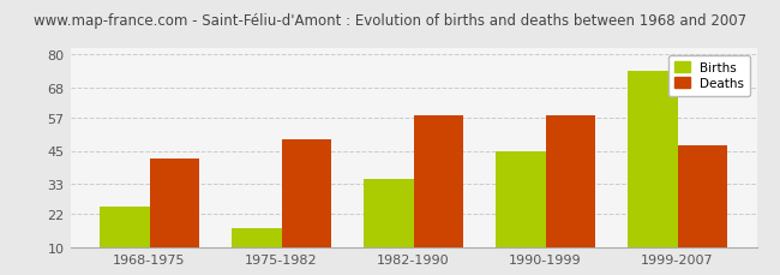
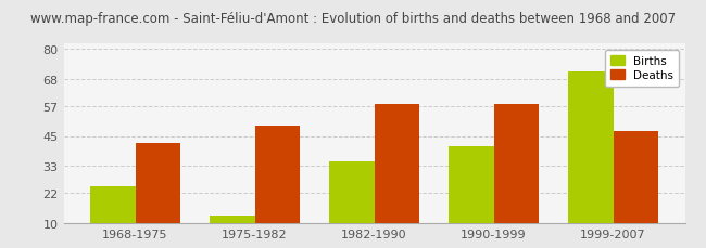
Births/1975-1982: 17 -> 13
Births/1990-1999: 45 -> 41
Births/1999-2007: 74 -> 71
